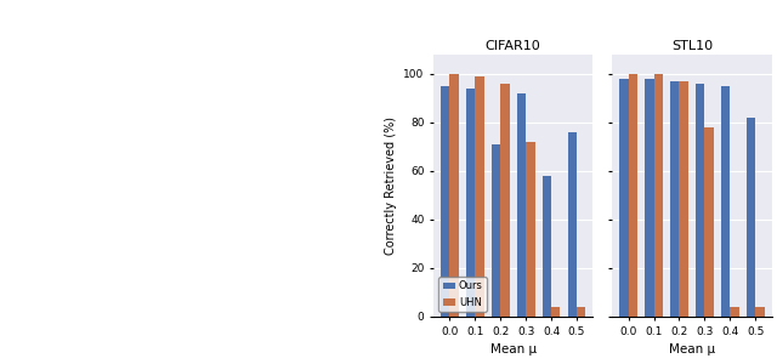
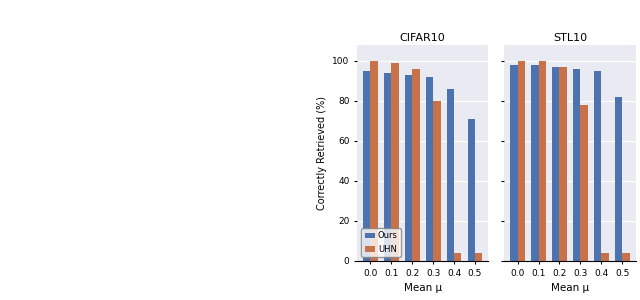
CIFAR10/Ours/0.2: 71 -> 93
CIFAR10/UHN/0.3: 72 -> 80
CIFAR10/Ours/0.4: 58 -> 86
CIFAR10/Ours/0.5: 76 -> 71
